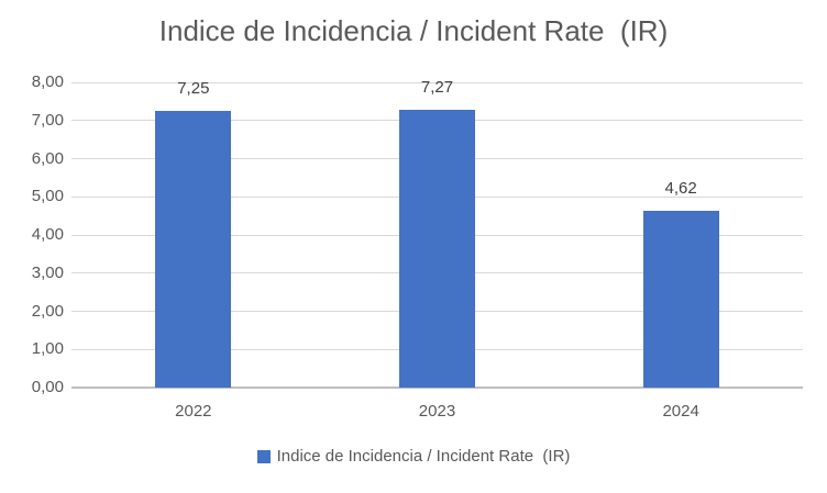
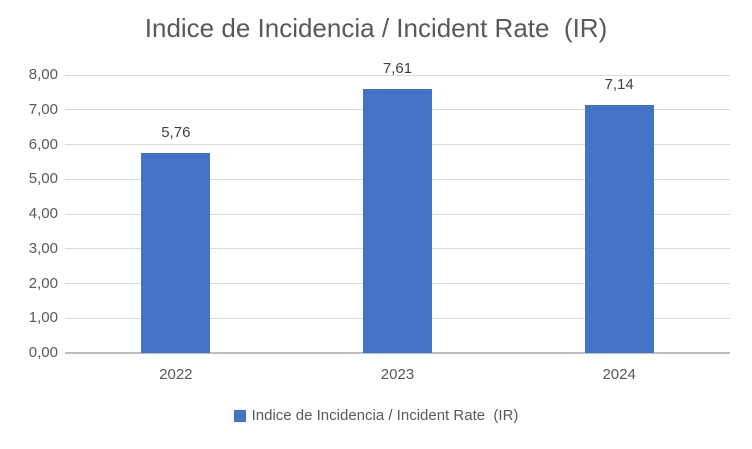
2022: 7,25 -> 5,76
2023: 7,27 -> 7,61
2024: 4,62 -> 7,14
